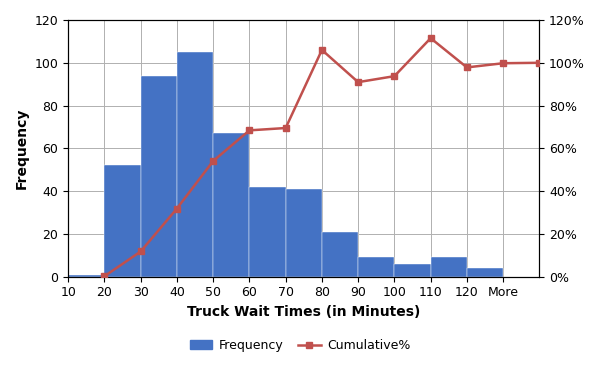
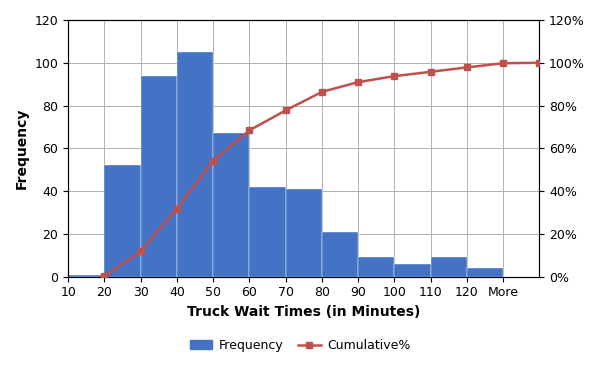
Cumulative%/70: 69.5% -> 77.7%
Cumulative%/80: 106.0% -> 86.4%
Cumulative%/110: 111.5% -> 95.8%
